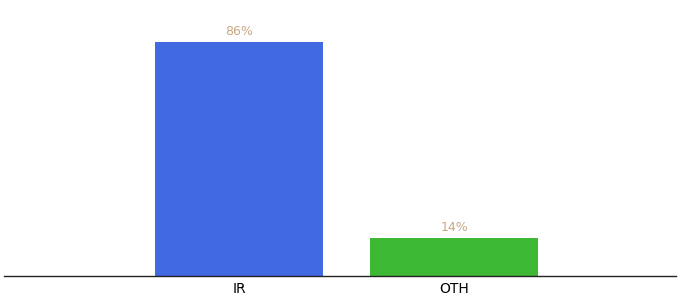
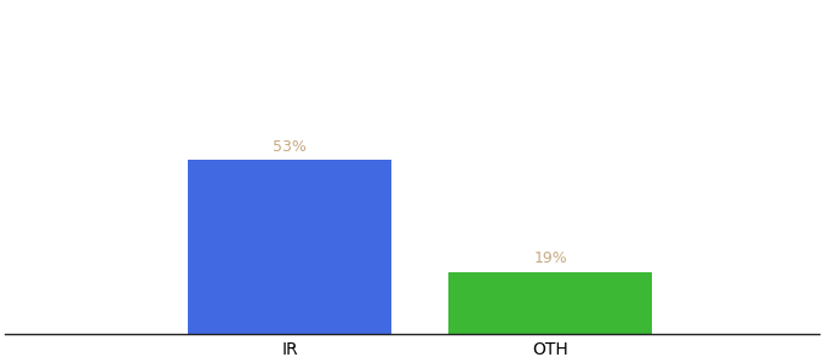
IR: 86% -> 53%
OTH: 14% -> 19%
